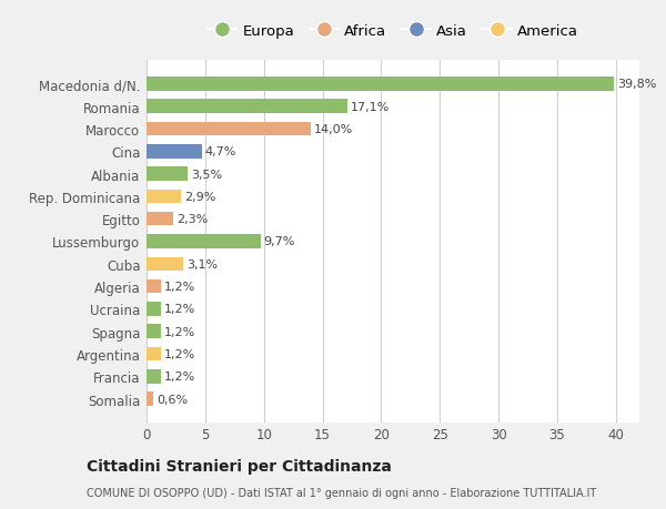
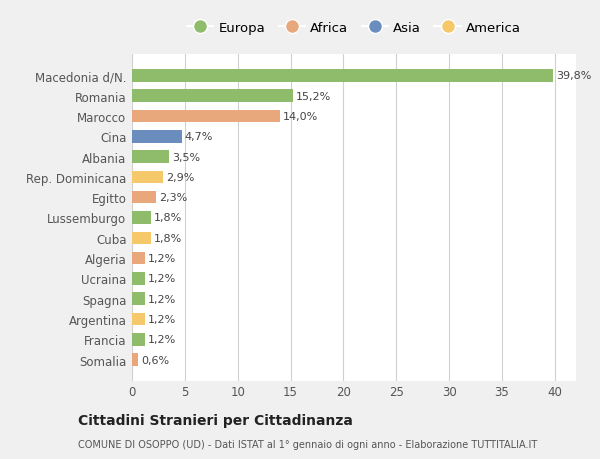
Romania: 17,1% -> 15,2%
Lussemburgo: 9,7% -> 1,8%
Cuba: 3,1% -> 1,8%
